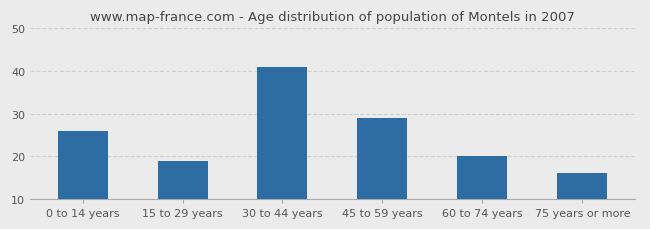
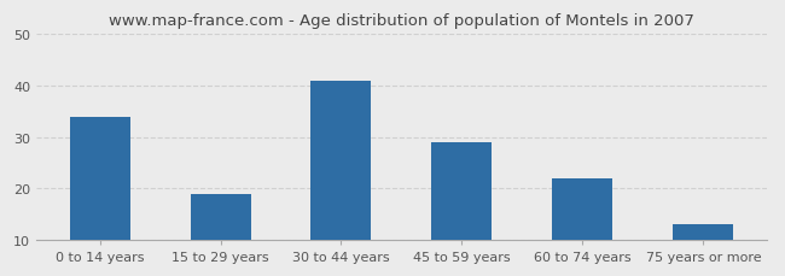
0 to 14 years: 26 -> 34
60 to 74 years: 20 -> 22
75 years or more: 16 -> 13
